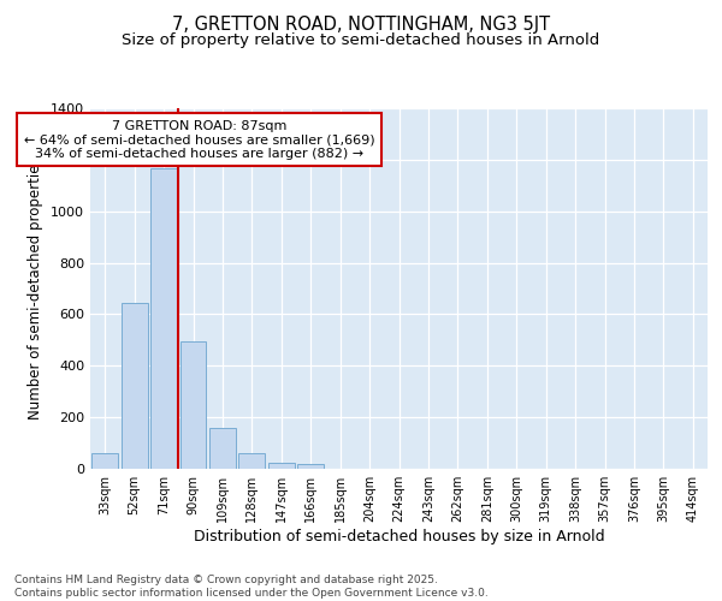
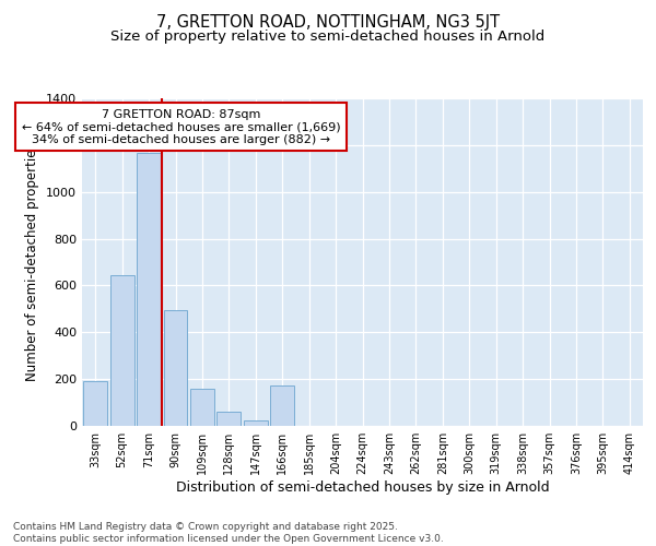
33sqm: 60 -> 190
166sqm: 20 -> 175
